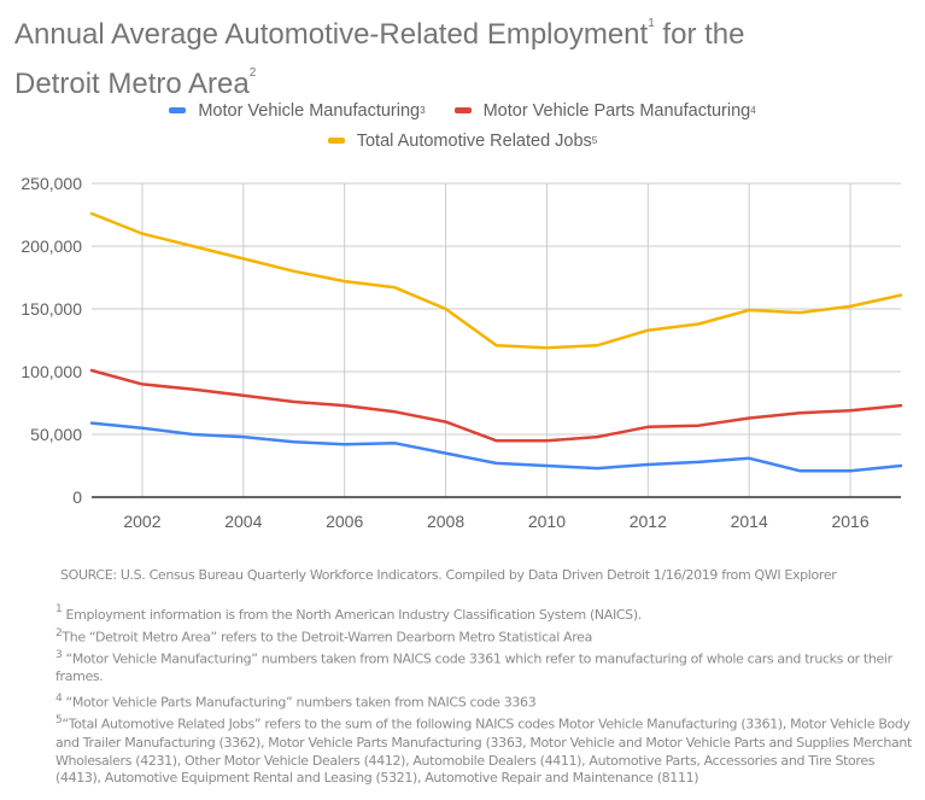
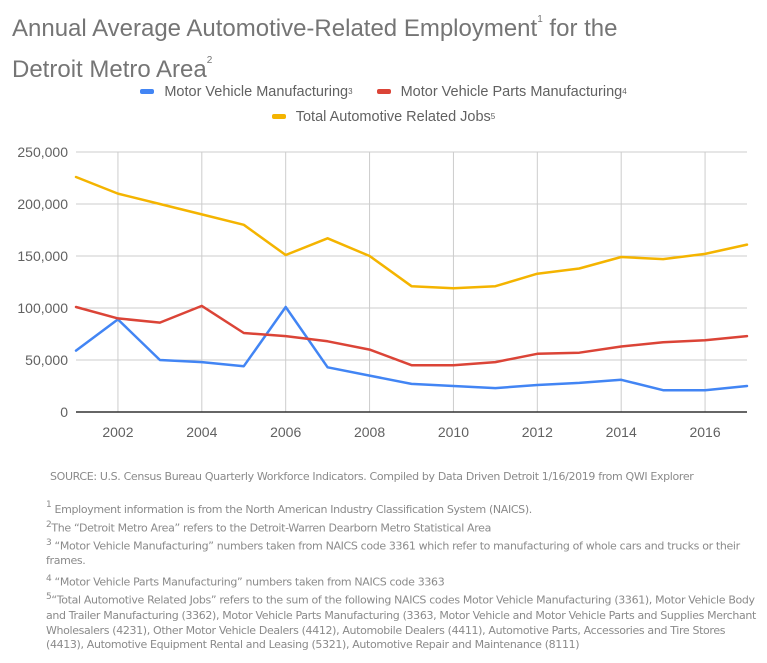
Motor Vehicle Manufacturing/2002: 55000 -> 89000
Motor Vehicle Parts Manufacturing/2004: 81000 -> 102000
Motor Vehicle Manufacturing/2006: 42000 -> 101000
Total Automotive Related Jobs/2006: 172000 -> 151000
